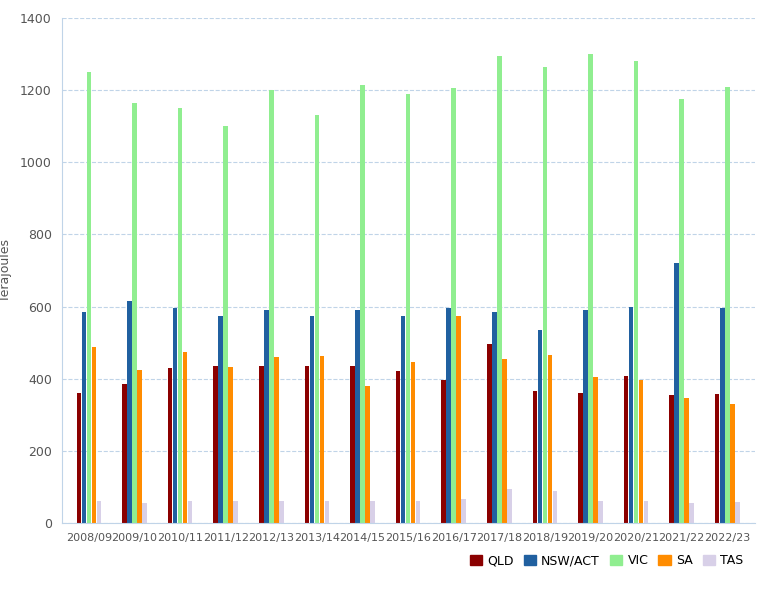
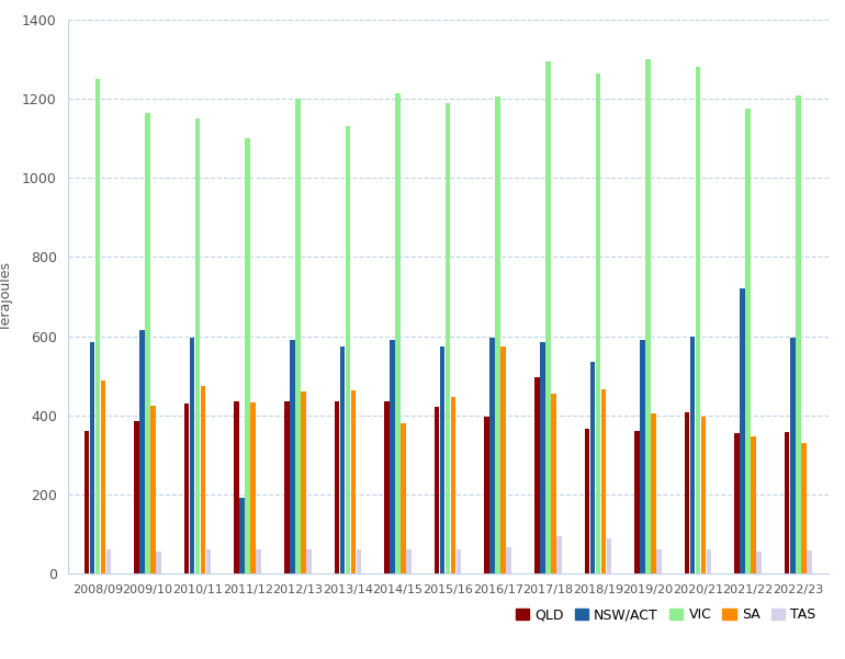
NSW/ACT/2011/12: 575 -> 190
